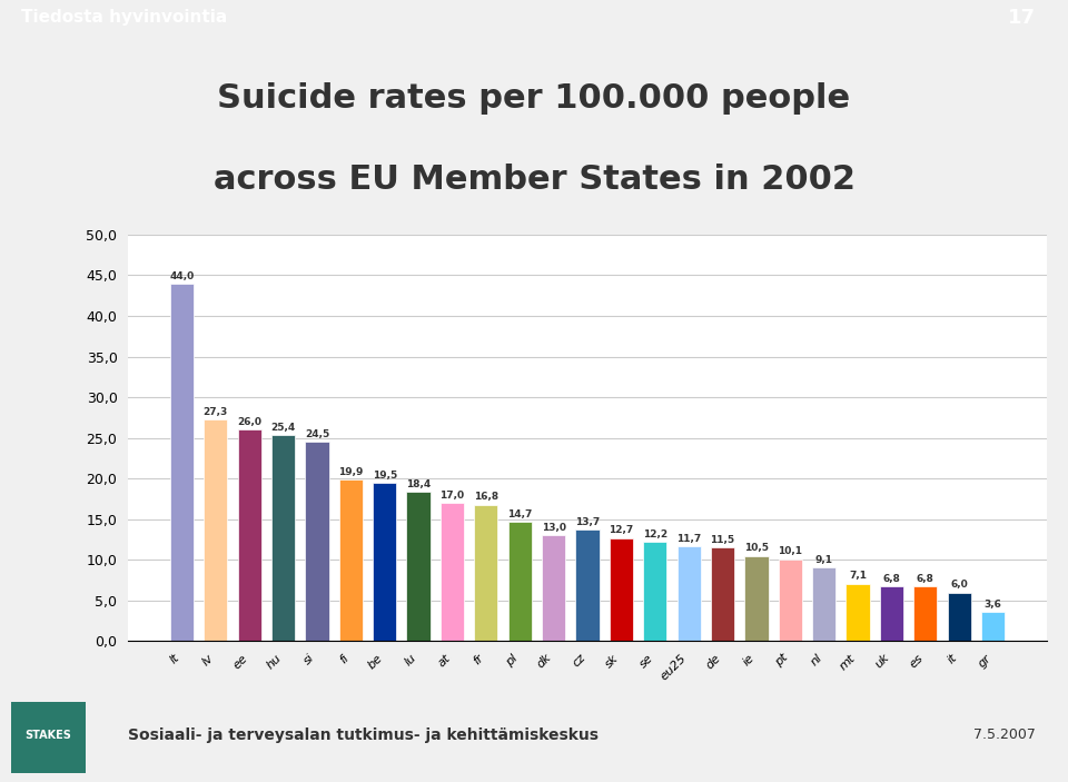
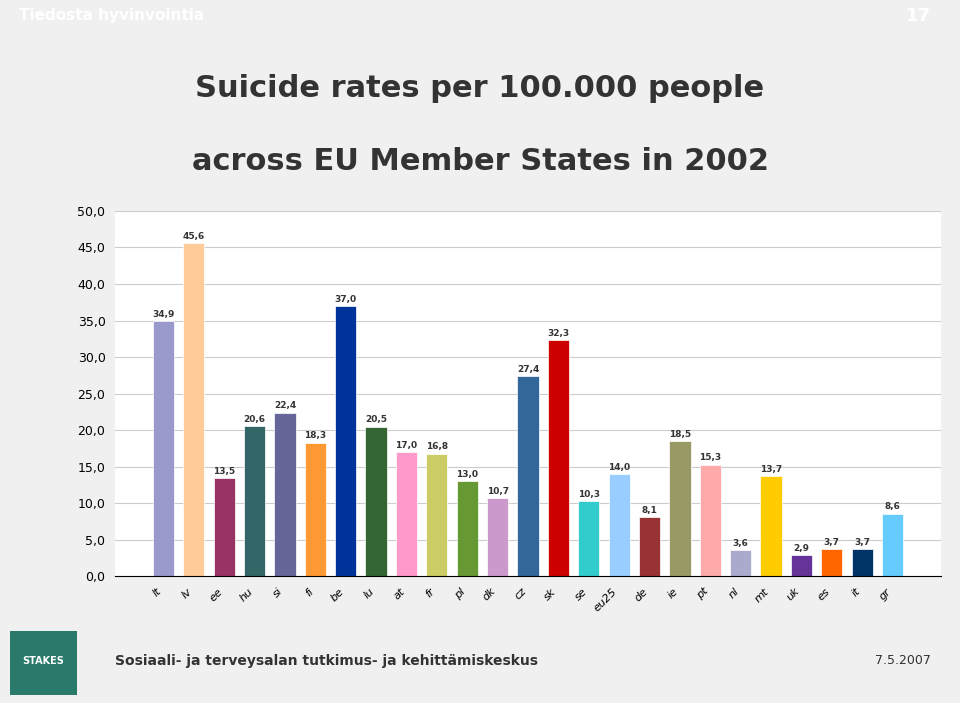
lt: 44,0 -> 34,9
lv: 27,3 -> 45,6
ee: 26,0 -> 13,5
hu: 25,4 -> 20,6
si: 24,5 -> 22,4
fi: 19,9 -> 18,3
be: 19,5 -> 37,0
lu: 18,4 -> 20,5
pl: 14,7 -> 13,0
dk: 13,0 -> 10,7
cz: 13,7 -> 27,4
sk: 12,7 -> 32,3
se: 12,2 -> 10,3
eu25: 11,7 -> 14,0
de: 11,5 -> 8,1
ie: 10,5 -> 18,5
pt: 10,1 -> 15,3
nl: 9,1 -> 3,6
mt: 7,1 -> 13,7
uk: 6,8 -> 2,9
es: 6,8 -> 3,7
it: 6,0 -> 3,7
gr: 3,6 -> 8,6
